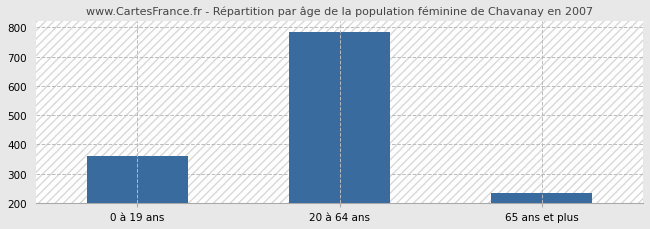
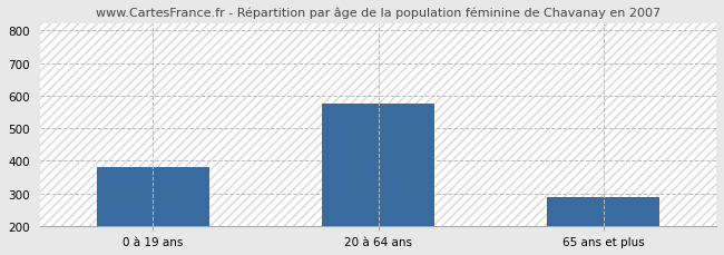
0 à 19 ans: 360 -> 380
20 à 64 ans: 785 -> 575
65 ans et plus: 235 -> 290
